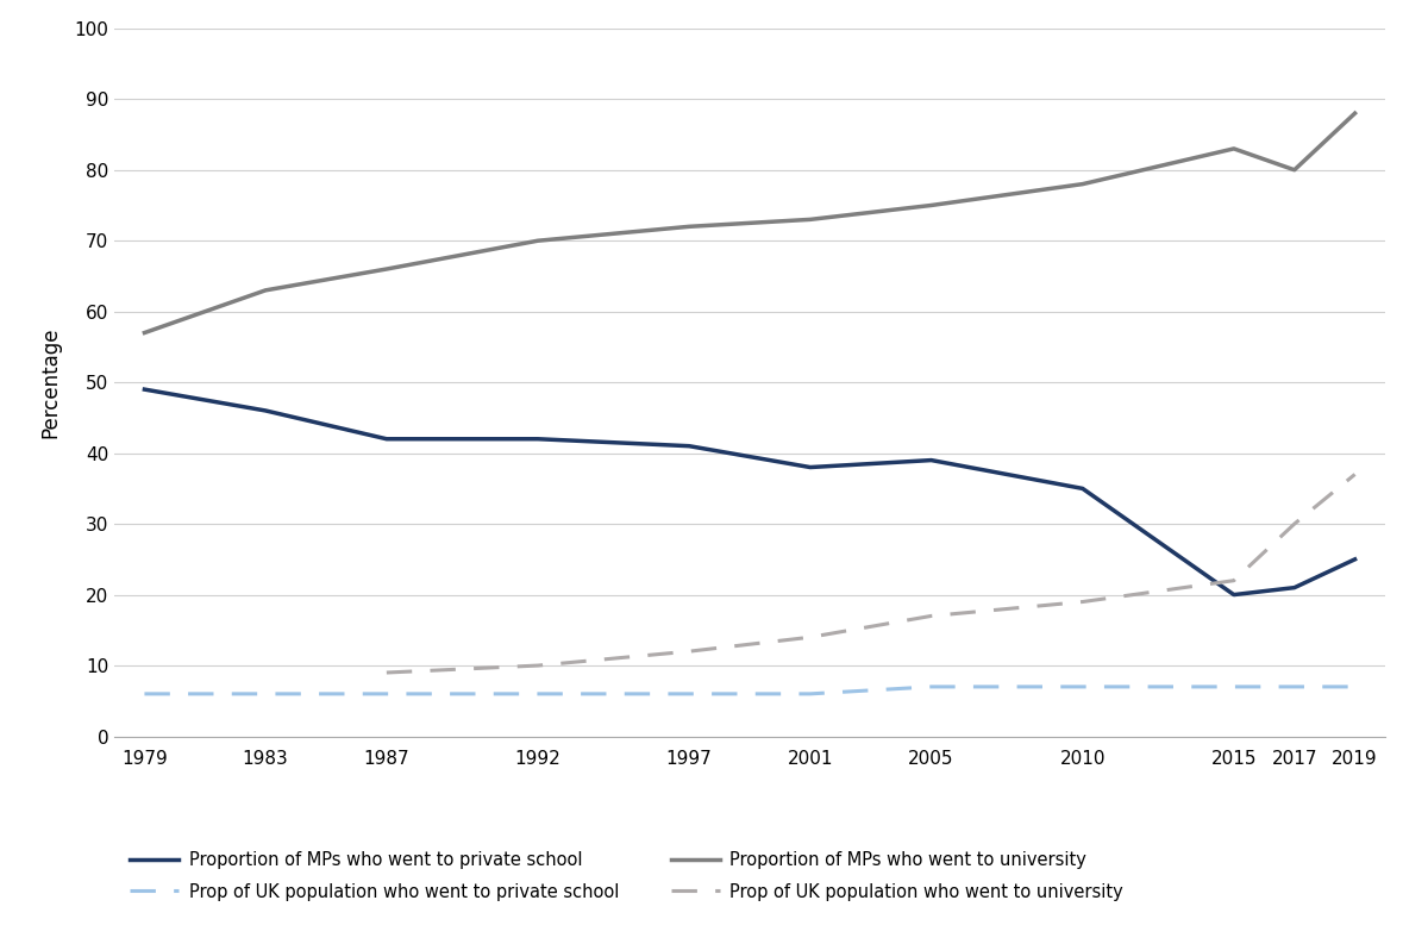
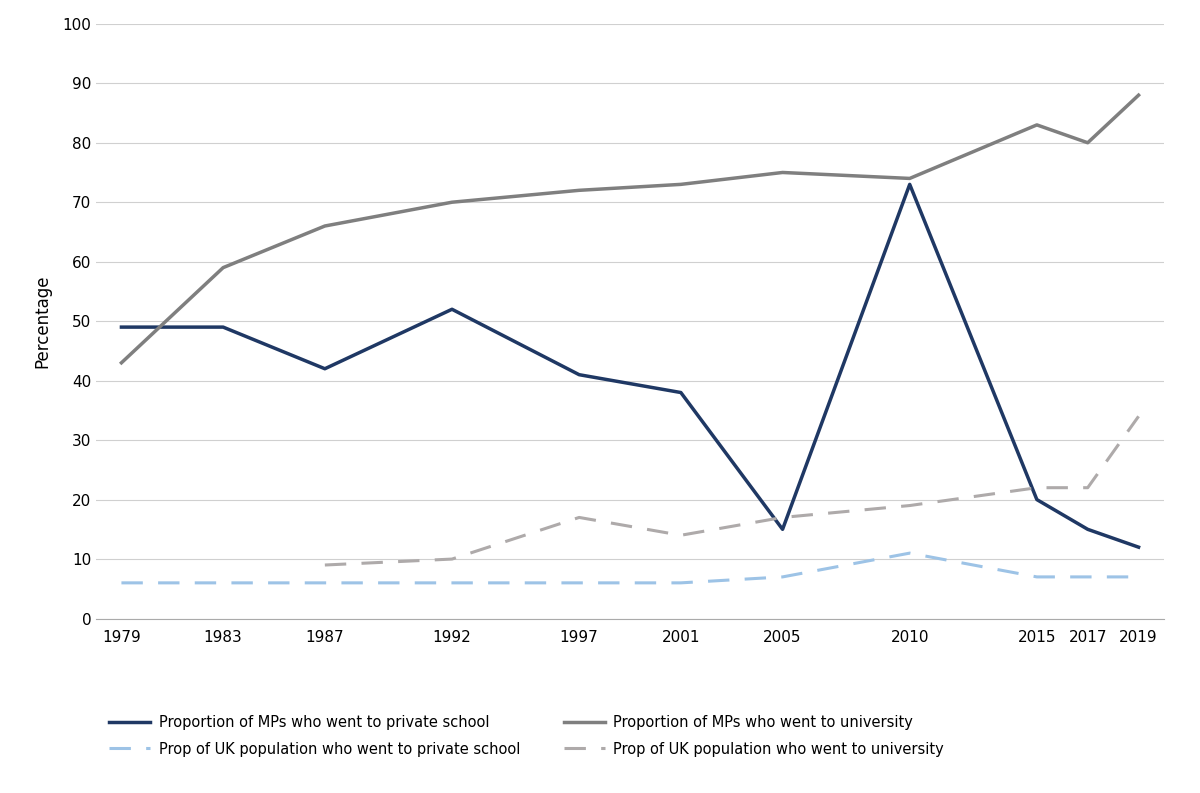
Proportion of MPs who went to university/1979: 57 -> 43
Proportion of MPs who went to private school/1983: 46 -> 49
Proportion of MPs who went to university/1983: 63 -> 59
Proportion of MPs who went to private school/1992: 42 -> 52
Prop of UK population who went to university/1997: 12 -> 17
Proportion of MPs who went to private school/2005: 39 -> 15
Proportion of MPs who went to private school/2010: 35 -> 73
Proportion of MPs who went to university/2010: 78 -> 74
Prop of UK population who went to private school/2010: 7 -> 11
Proportion of MPs who went to private school/2017: 21 -> 15
Prop of UK population who went to university/2017: 30 -> 22
Proportion of MPs who went to private school/2019: 25 -> 12
Prop of UK population who went to university/2019: 37 -> 34
